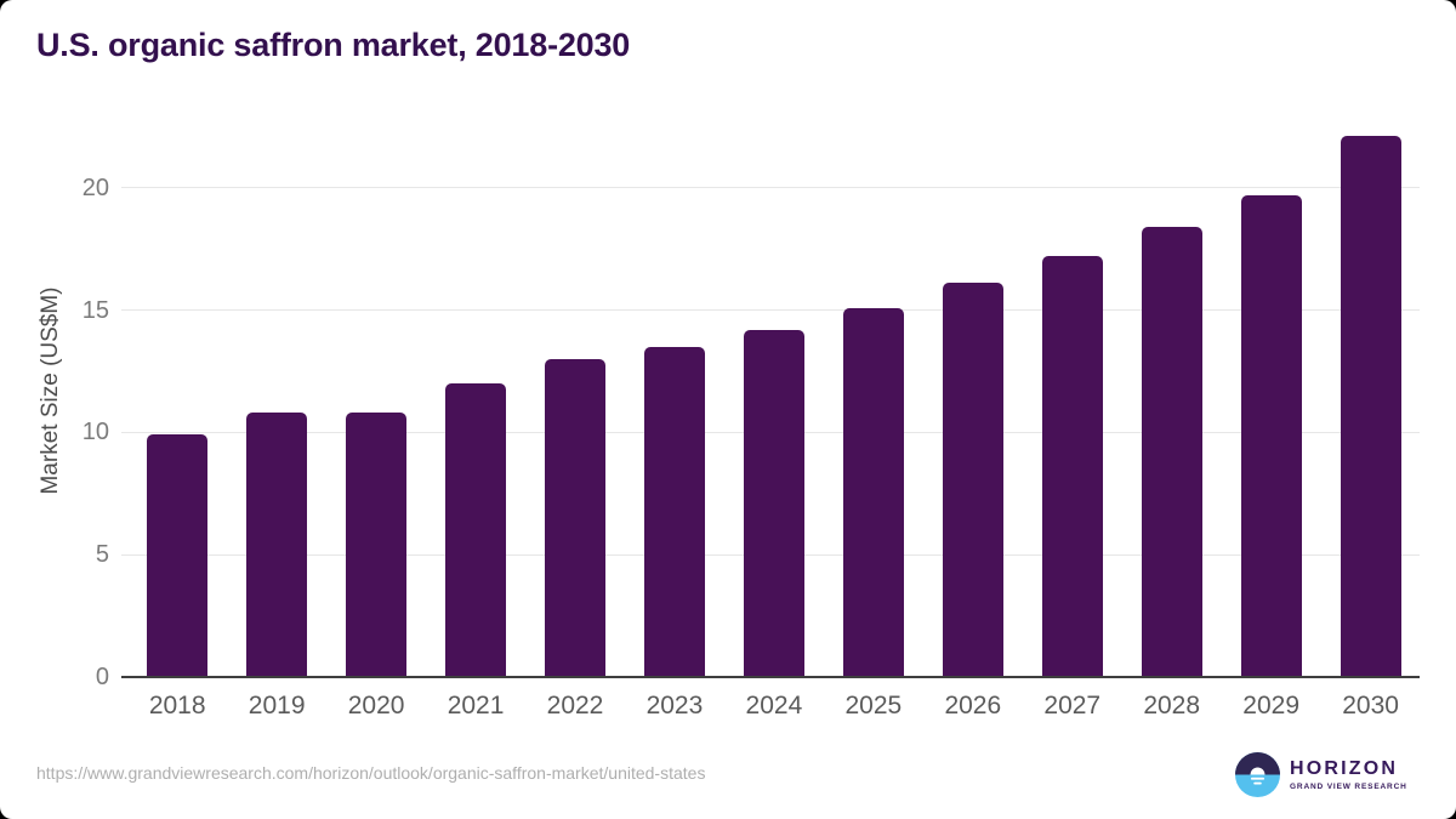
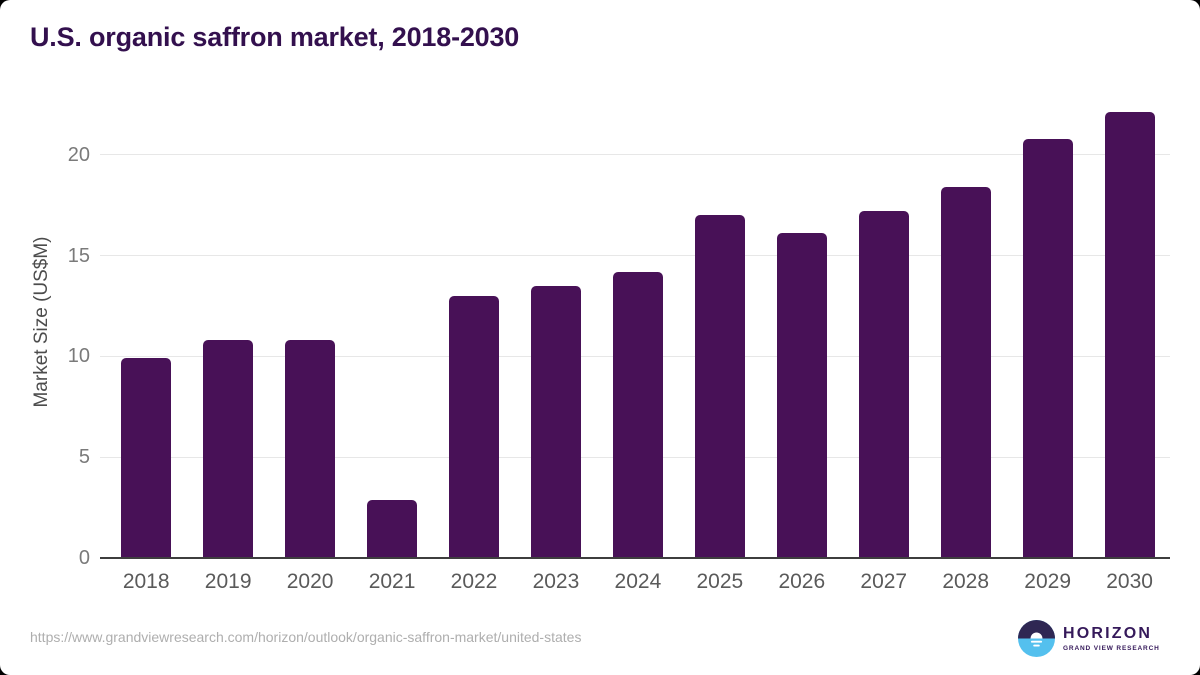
2021: 12.0 -> 2.9
2025: 15.1 -> 17.0
2029: 19.7 -> 20.8
